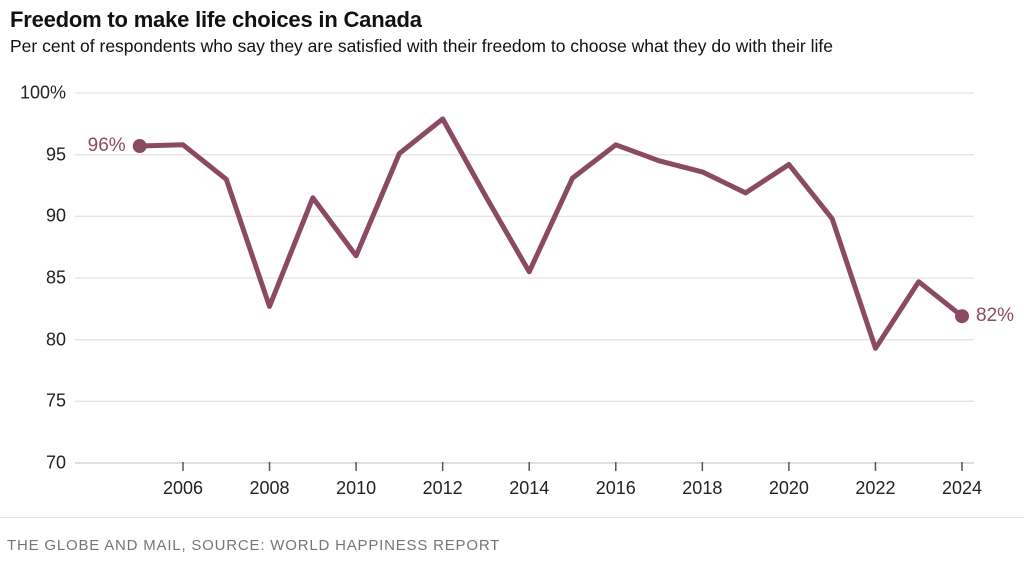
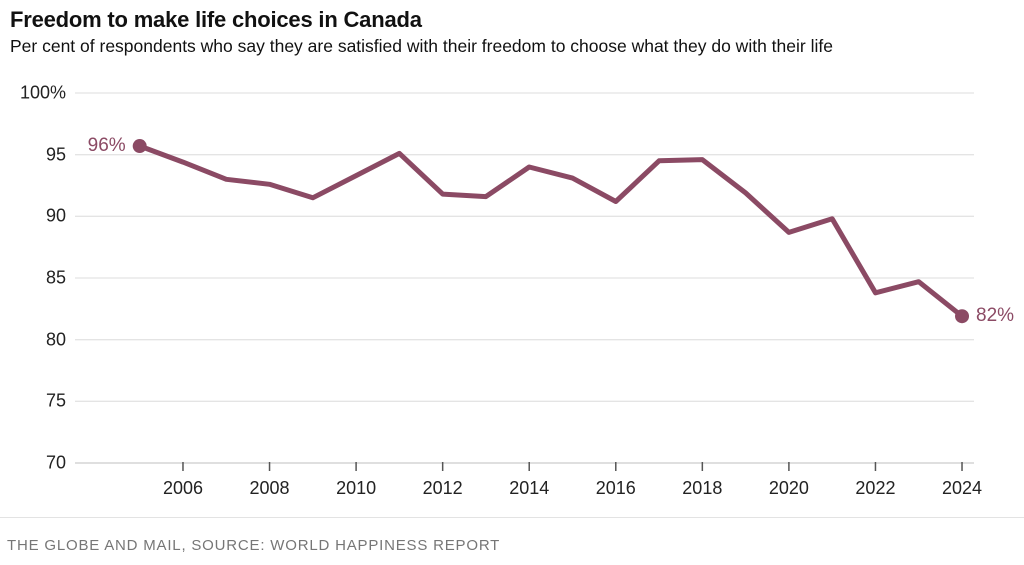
2006: 95.8% -> 94.4%
2008: 82.7% -> 92.6%
2010: 86.8% -> 93.3%
2012: 97.9% -> 91.8%
2014: 85.5% -> 94.0%
2016: 95.8% -> 91.2%
2018: 93.6% -> 94.6%
2020: 94.2% -> 88.7%
2022: 79.3% -> 83.8%
